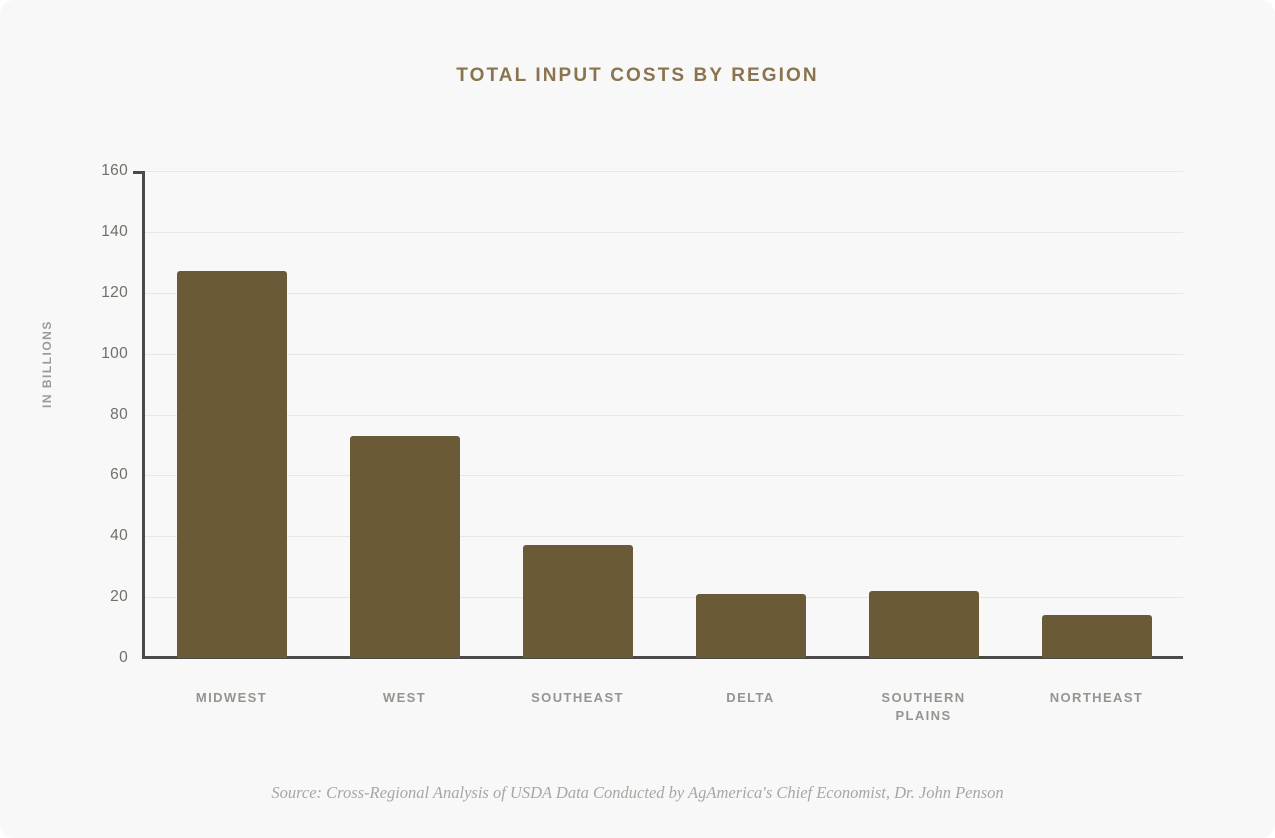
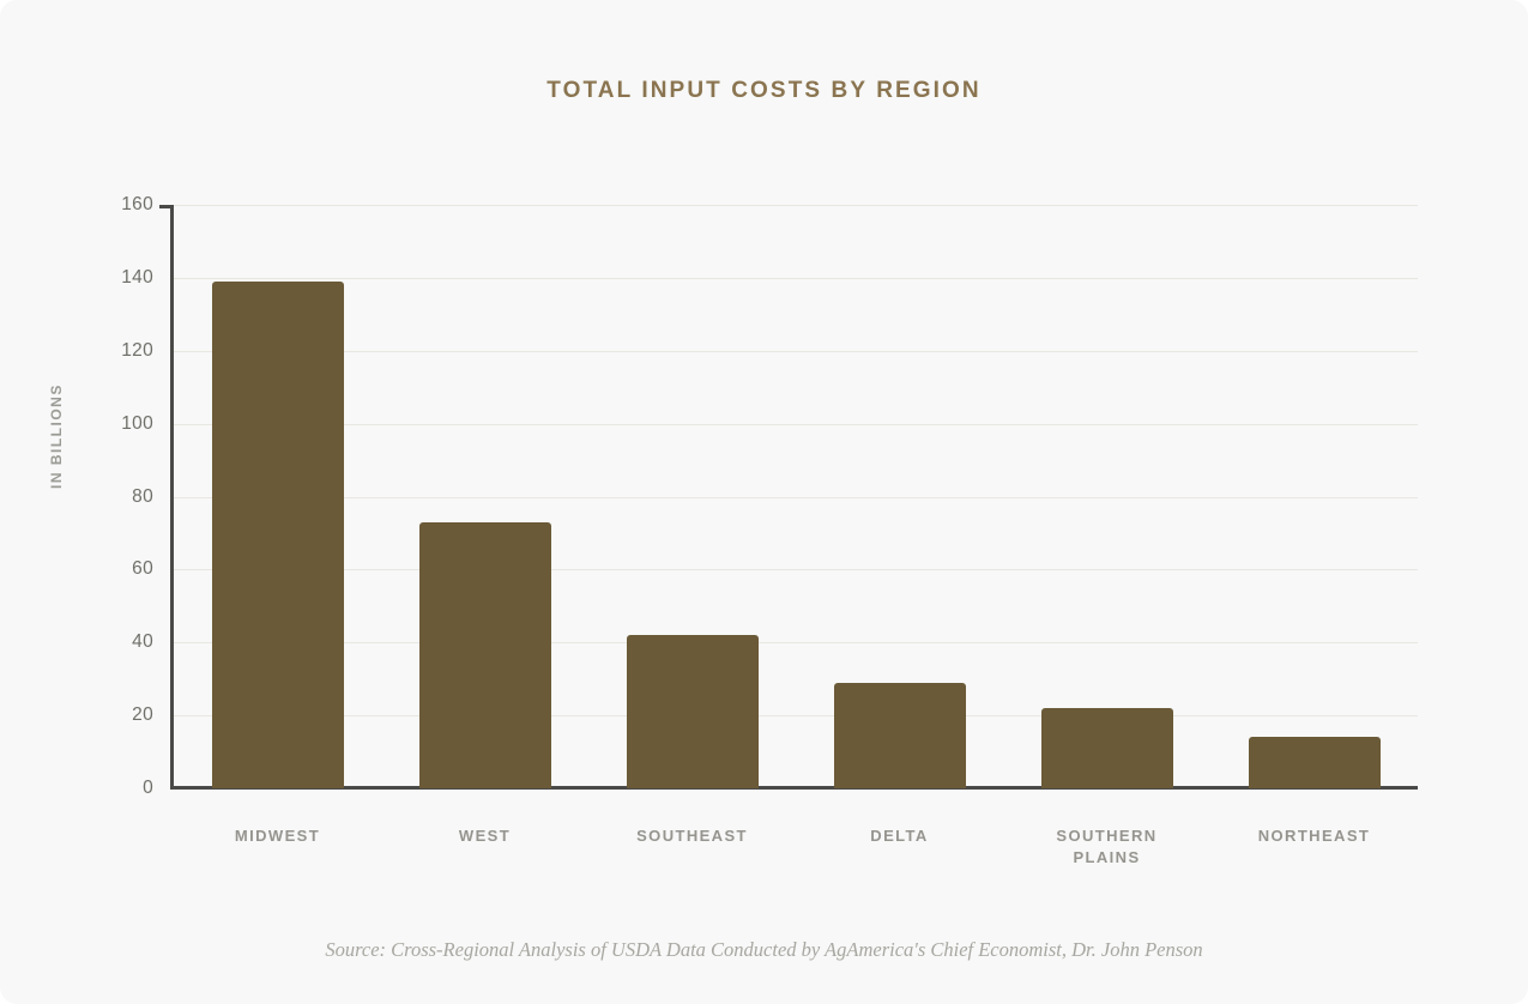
MIDWEST: 127 -> 139
SOUTHEAST: 37 -> 42
DELTA: 21 -> 29
